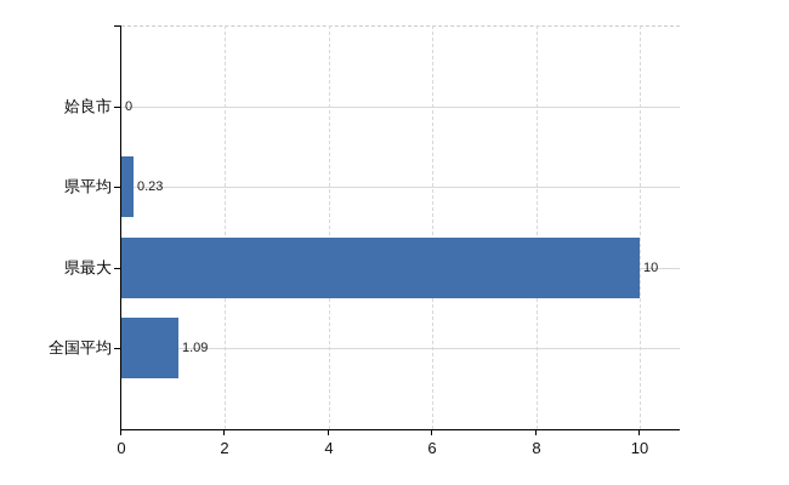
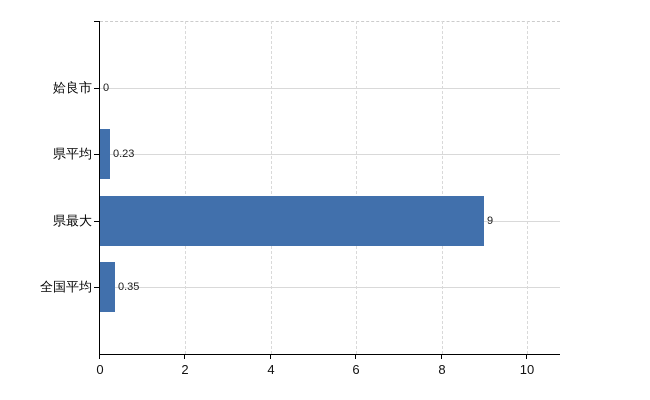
県最大: 10 -> 9
全国平均: 1.09 -> 0.35
